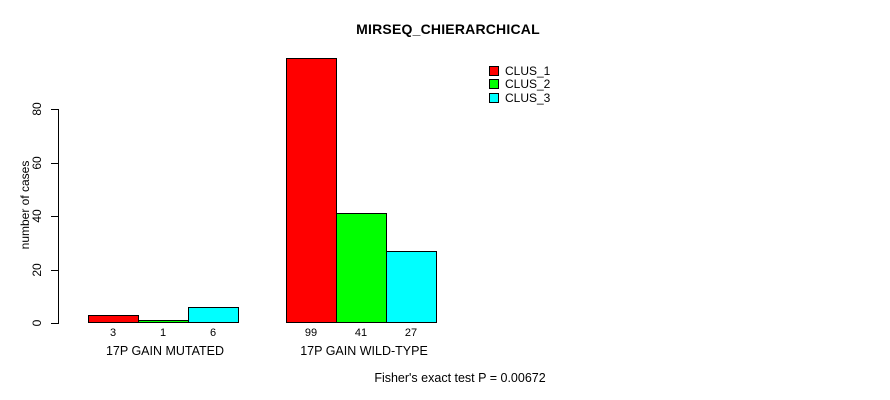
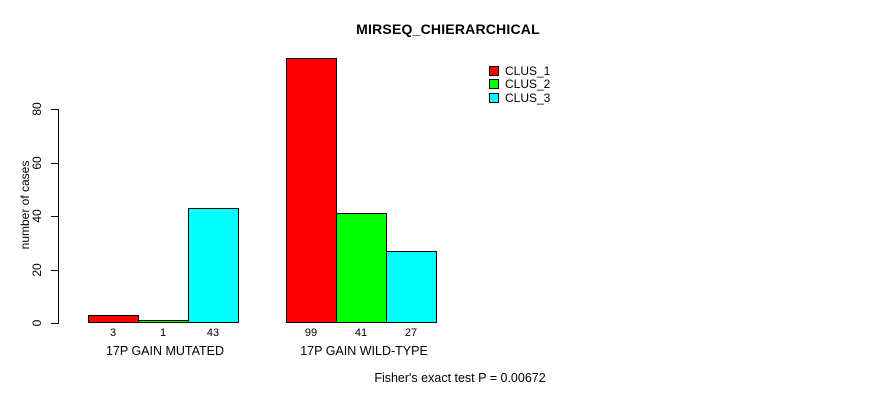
CLUS_3/17P GAIN MUTATED: 6 -> 43
